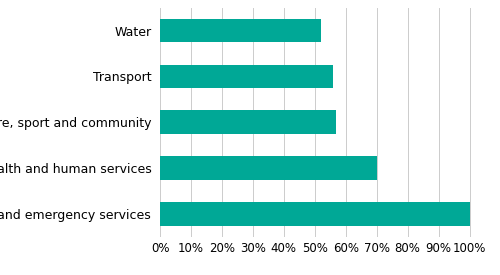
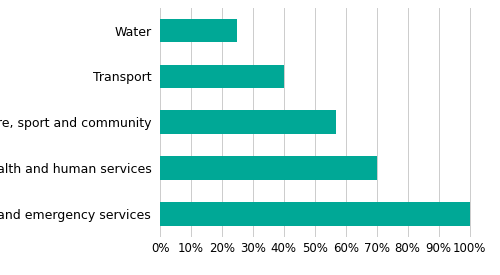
Water: 52% -> 25%
Transport: 56% -> 40%
